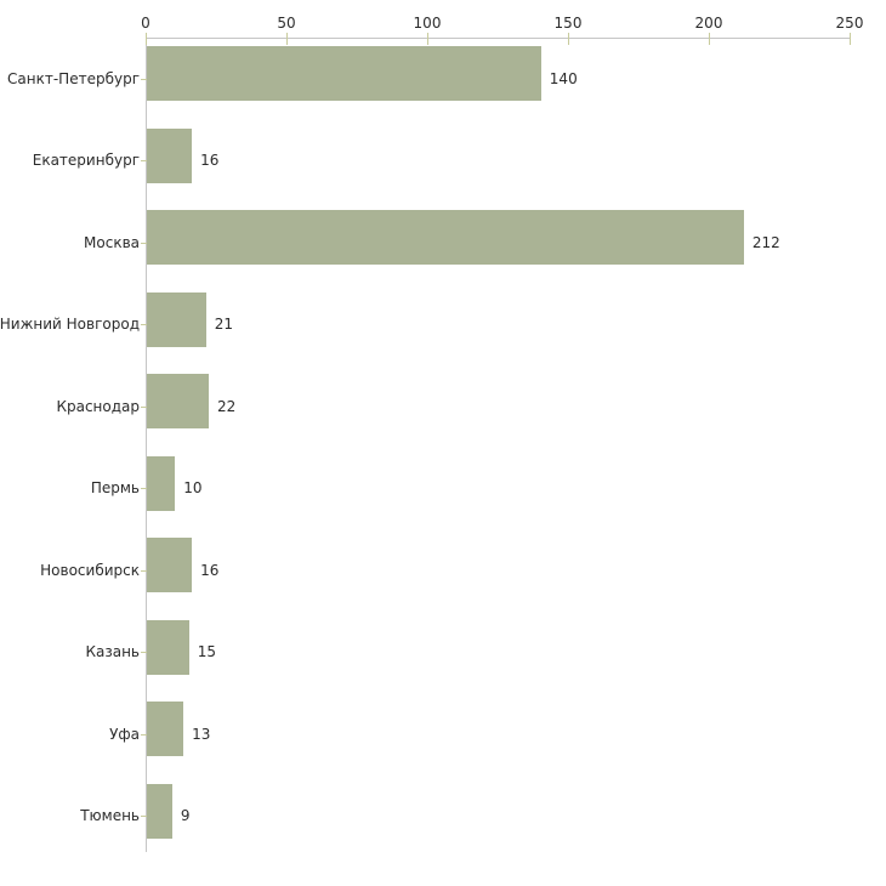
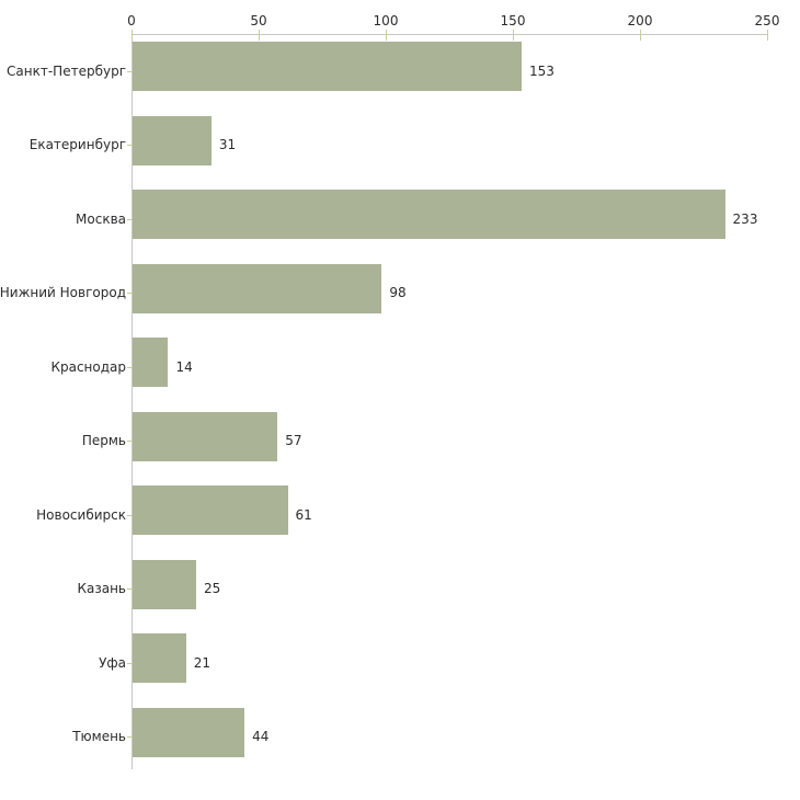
Санкт-Петербург: 140 -> 153
Екатеринбург: 16 -> 31
Москва: 212 -> 233
Нижний Новгород: 21 -> 98
Краснодар: 22 -> 14
Пермь: 10 -> 57
Новосибирск: 16 -> 61
Казань: 15 -> 25
Уфа: 13 -> 21
Тюмень: 9 -> 44
